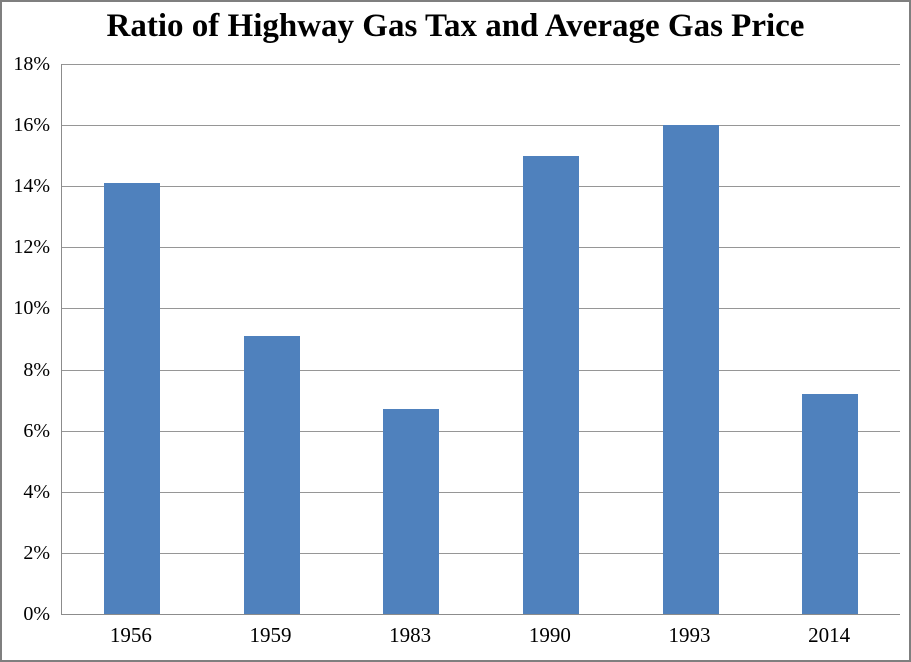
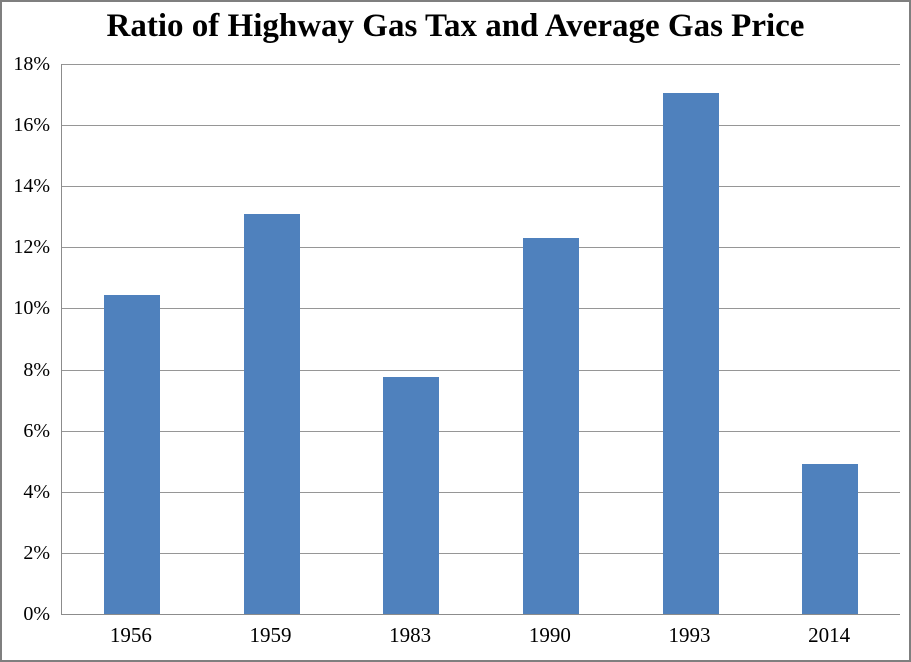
1956: 14.1% -> 10.4%
1959: 9.1% -> 13.1%
1983: 6.7% -> 7.8%
1990: 15.0% -> 12.3%
1993: 16.0% -> 17.1%
2014: 7.2% -> 4.9%
